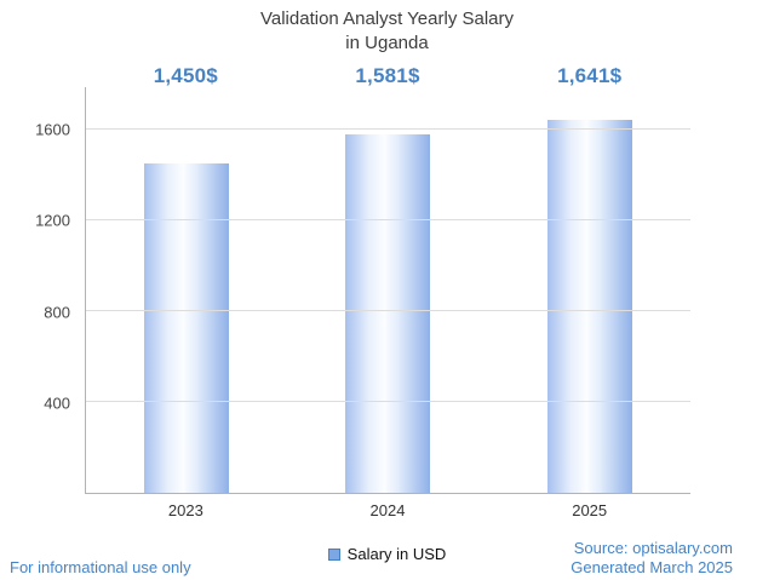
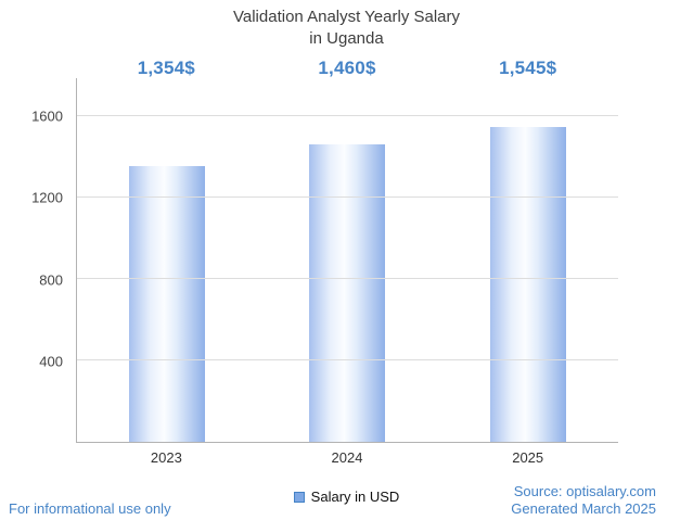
2023: 1,450 -> 1,354
2024: 1,581 -> 1,460
2025: 1,641 -> 1,545
